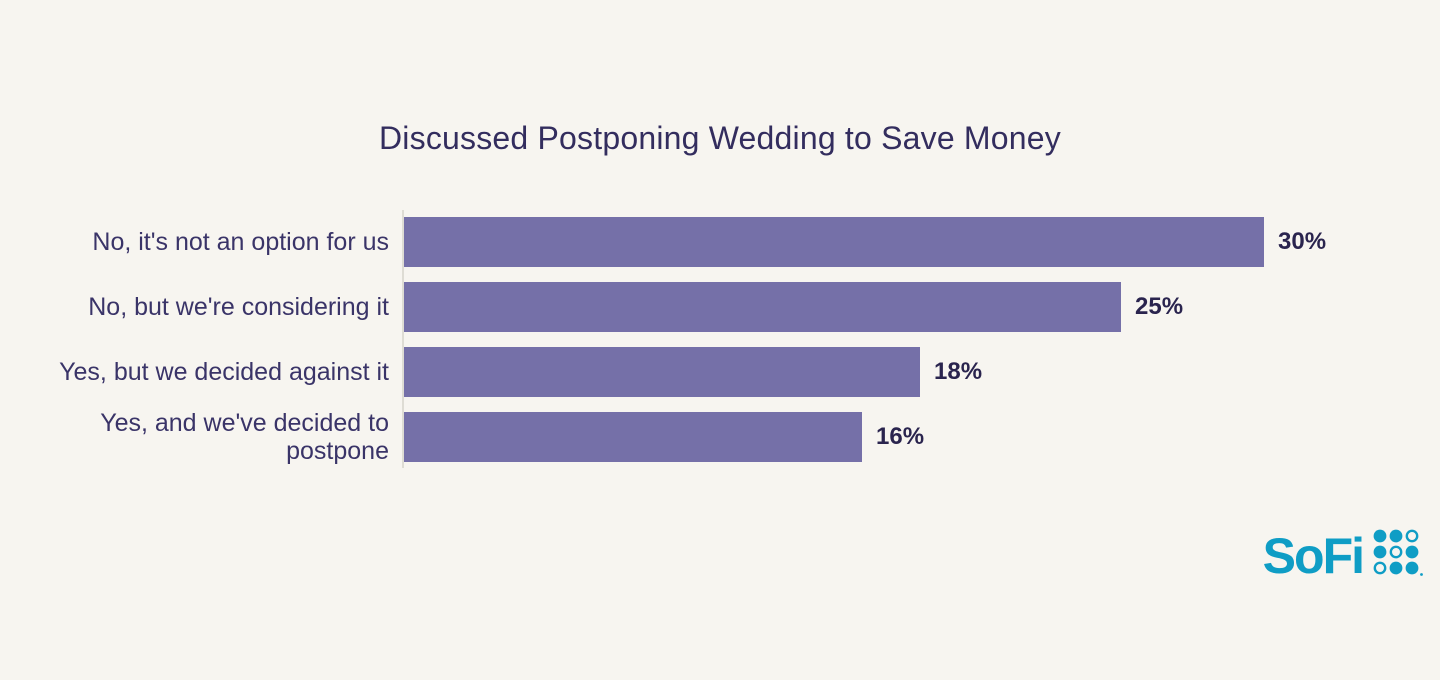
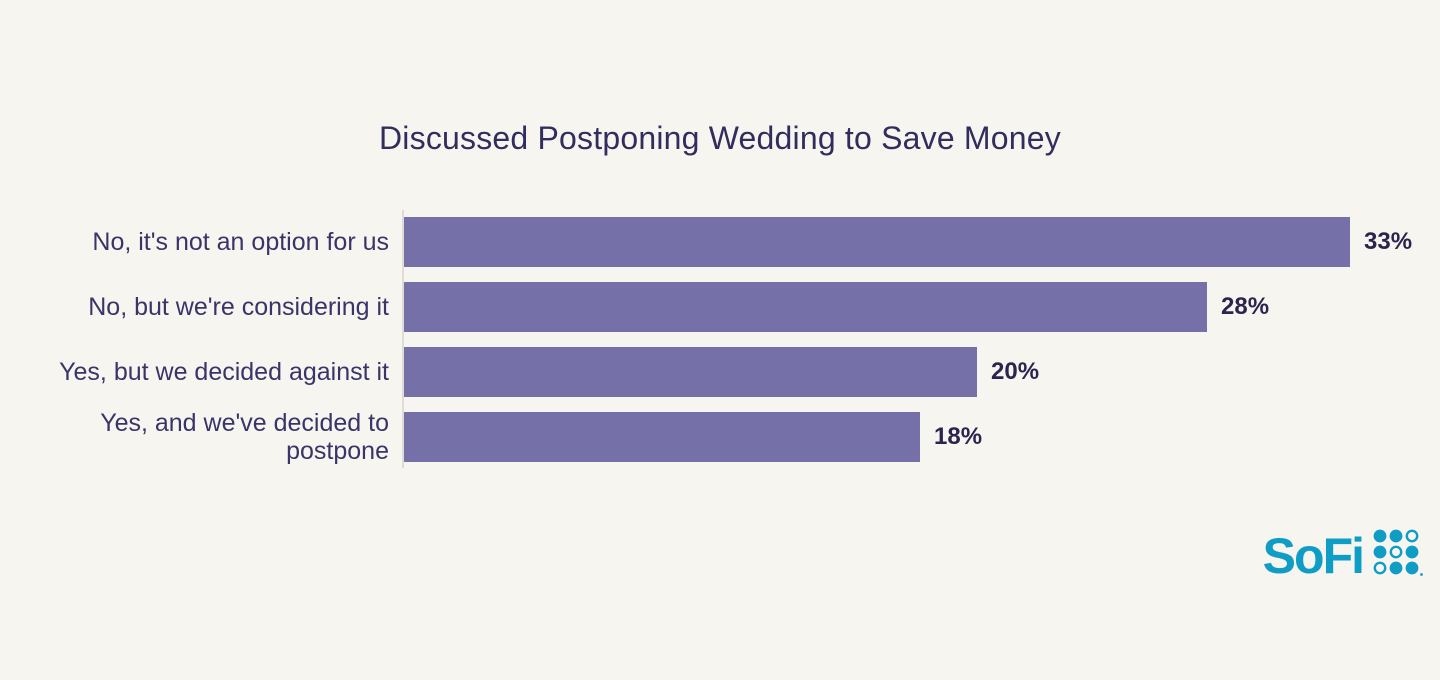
No, it's not an option for us: 30% -> 33%
No, but we're considering it: 25% -> 28%
Yes, but we decided against it: 18% -> 20%
Yes, and we've decided to postpone: 16% -> 18%
